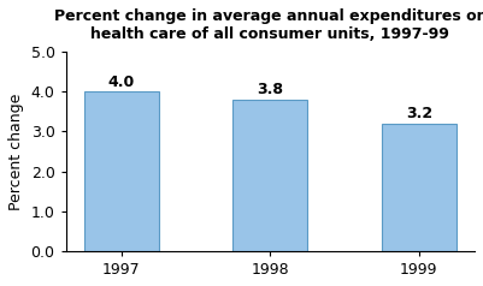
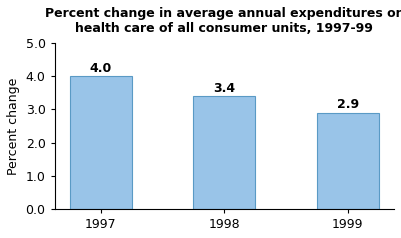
1998: 3.8 -> 3.4
1999: 3.2 -> 2.9
